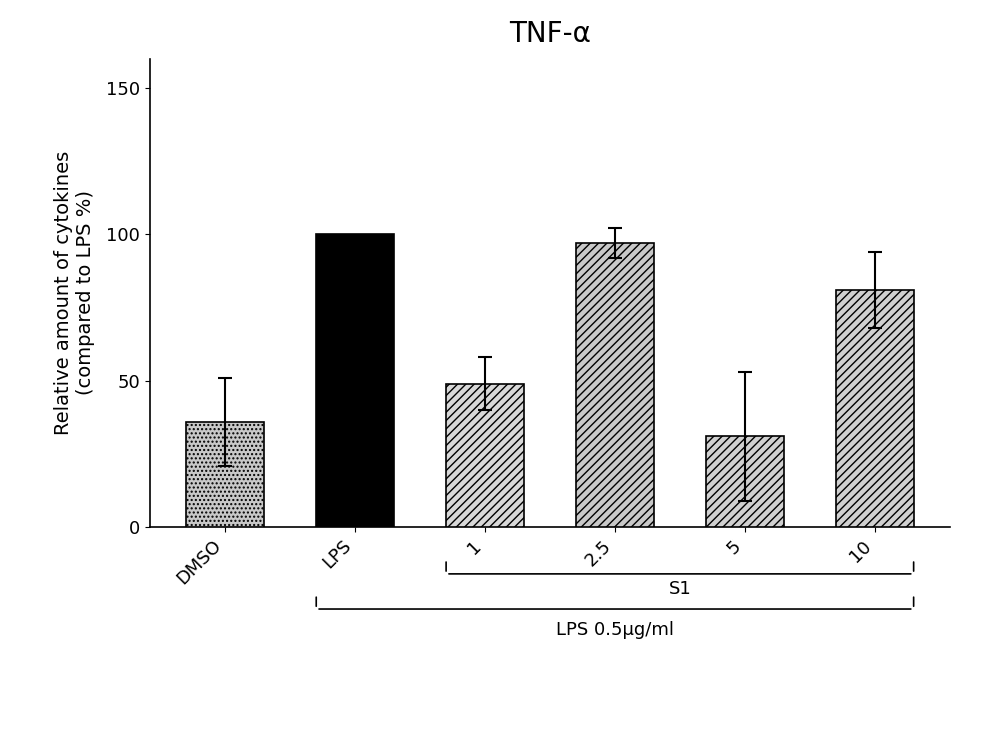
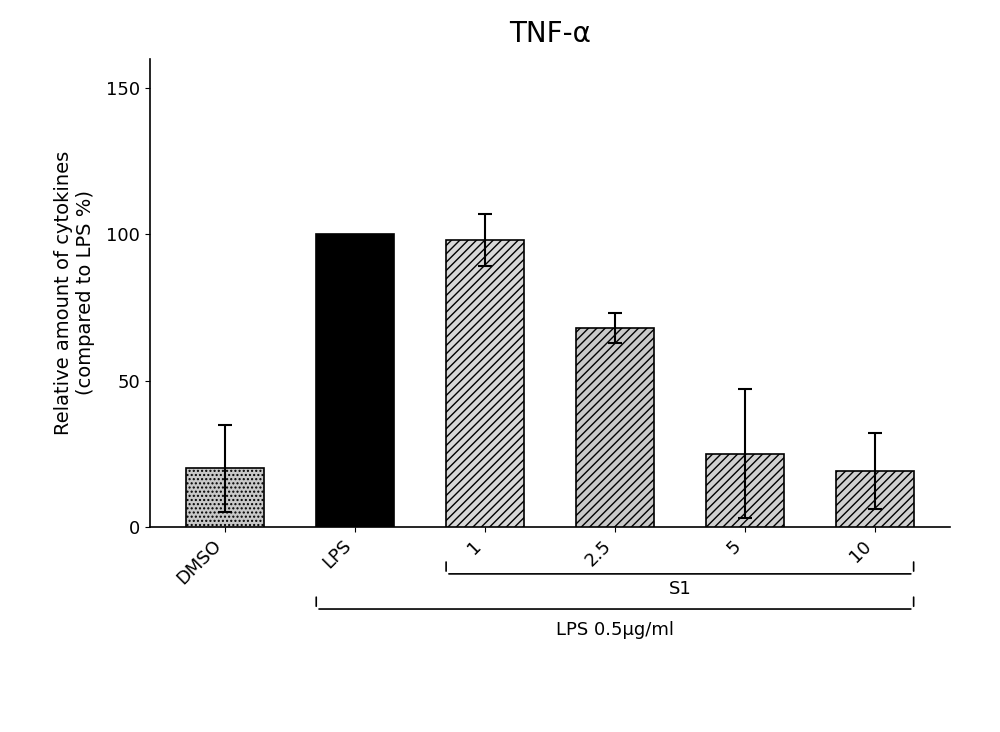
DMSO: 36 -> 20
1: 49 -> 98
2.5: 97 -> 68
5: 31 -> 25
10: 81 -> 19
